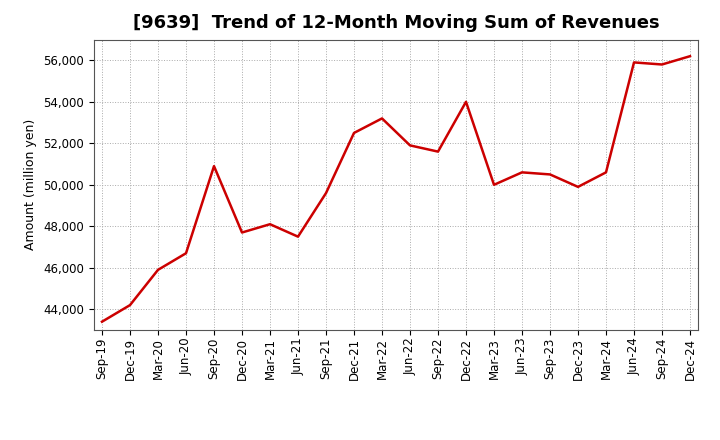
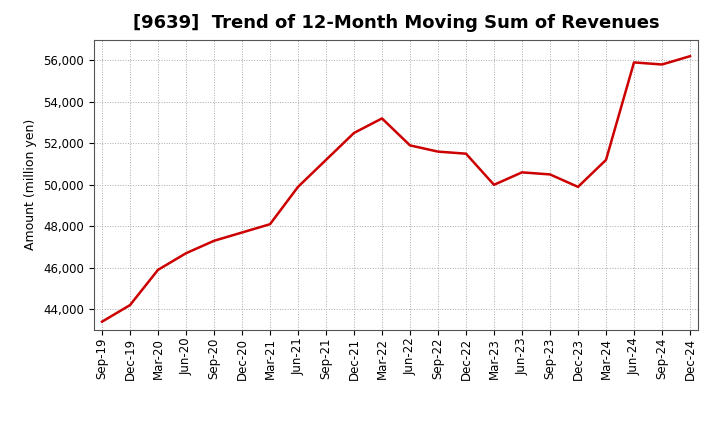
Sep-20: 50,900 -> 47,300
Jun-21: 47,500 -> 49,900
Sep-21: 49,600 -> 51,200
Dec-22: 54,000 -> 51,500
Mar-24: 50,600 -> 51,200
